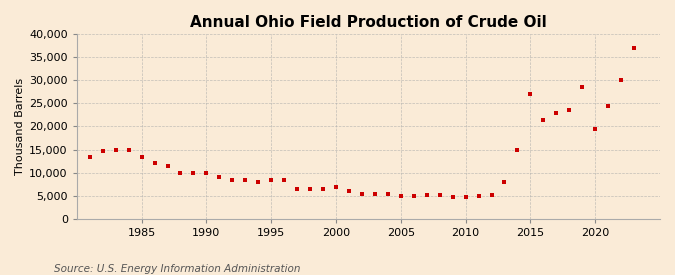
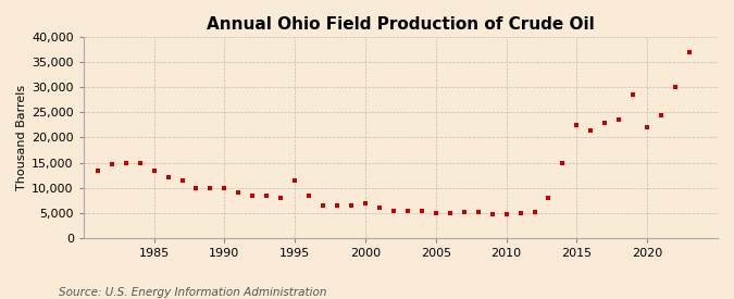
1995: 8,500 -> 11,500
2015: 27,000 -> 22,500
2020: 19,500 -> 22,000
